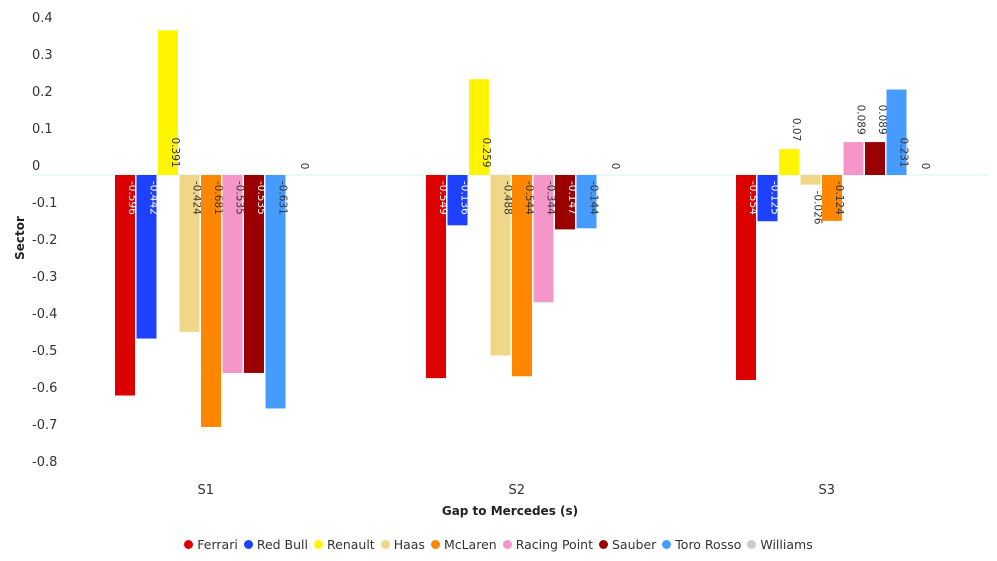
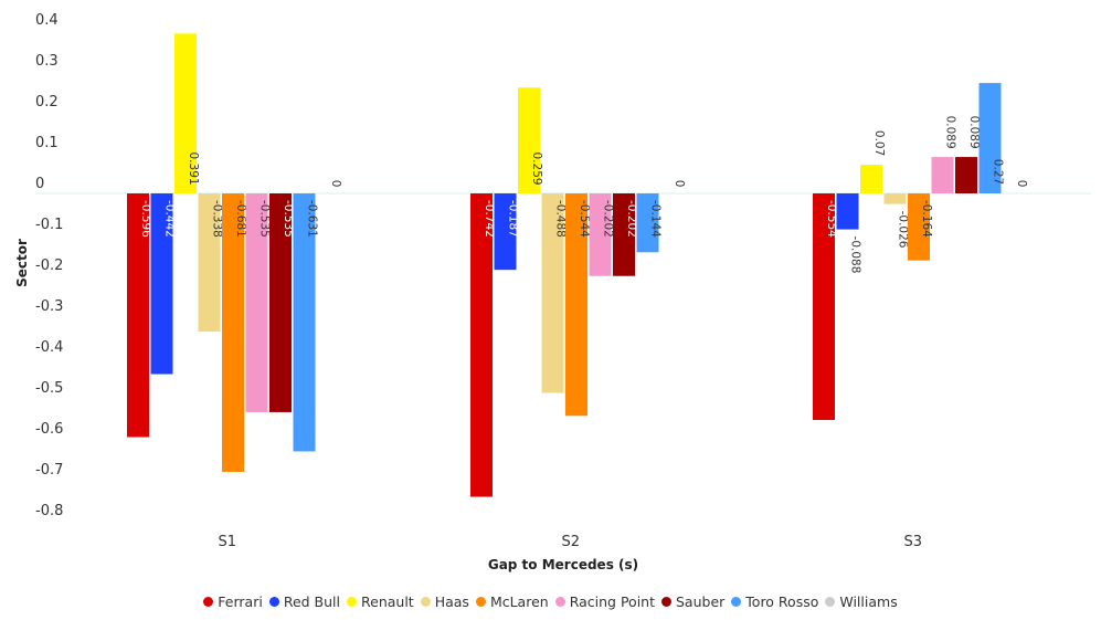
Haas/S1: -0.424 -> -0.338
Ferrari/S2: -0.549 -> -0.742
Red Bull/S2: -0.136 -> -0.187
Racing Point/S2: -0.344 -> -0.202
Sauber/S2: -0.147 -> -0.202
Red Bull/S3: -0.125 -> -0.088
McLaren/S3: -0.124 -> -0.164
Toro Rosso/S3: 0.231 -> 0.27
